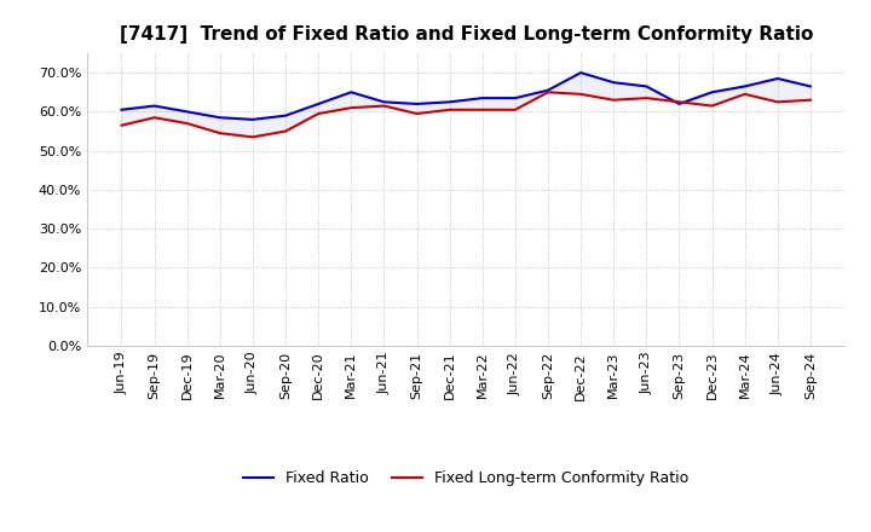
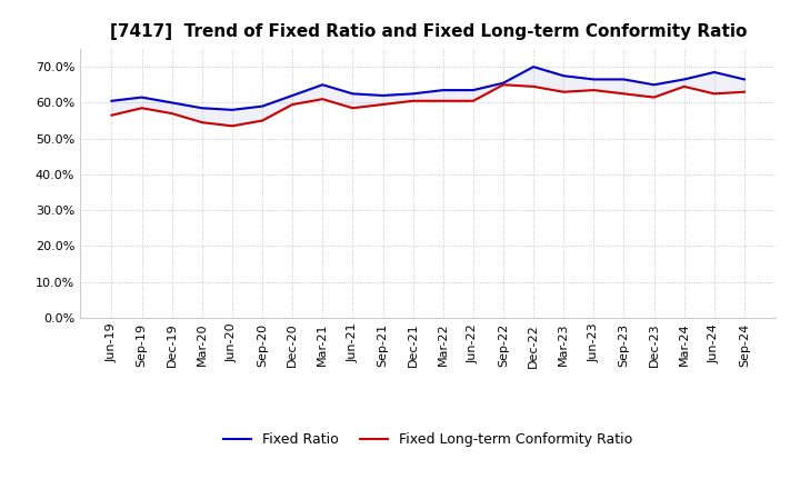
Fixed Long-term Conformity Ratio/Jun-21: 61.5% -> 58.5%
Fixed Ratio/Sep-23: 62.0% -> 66.5%
